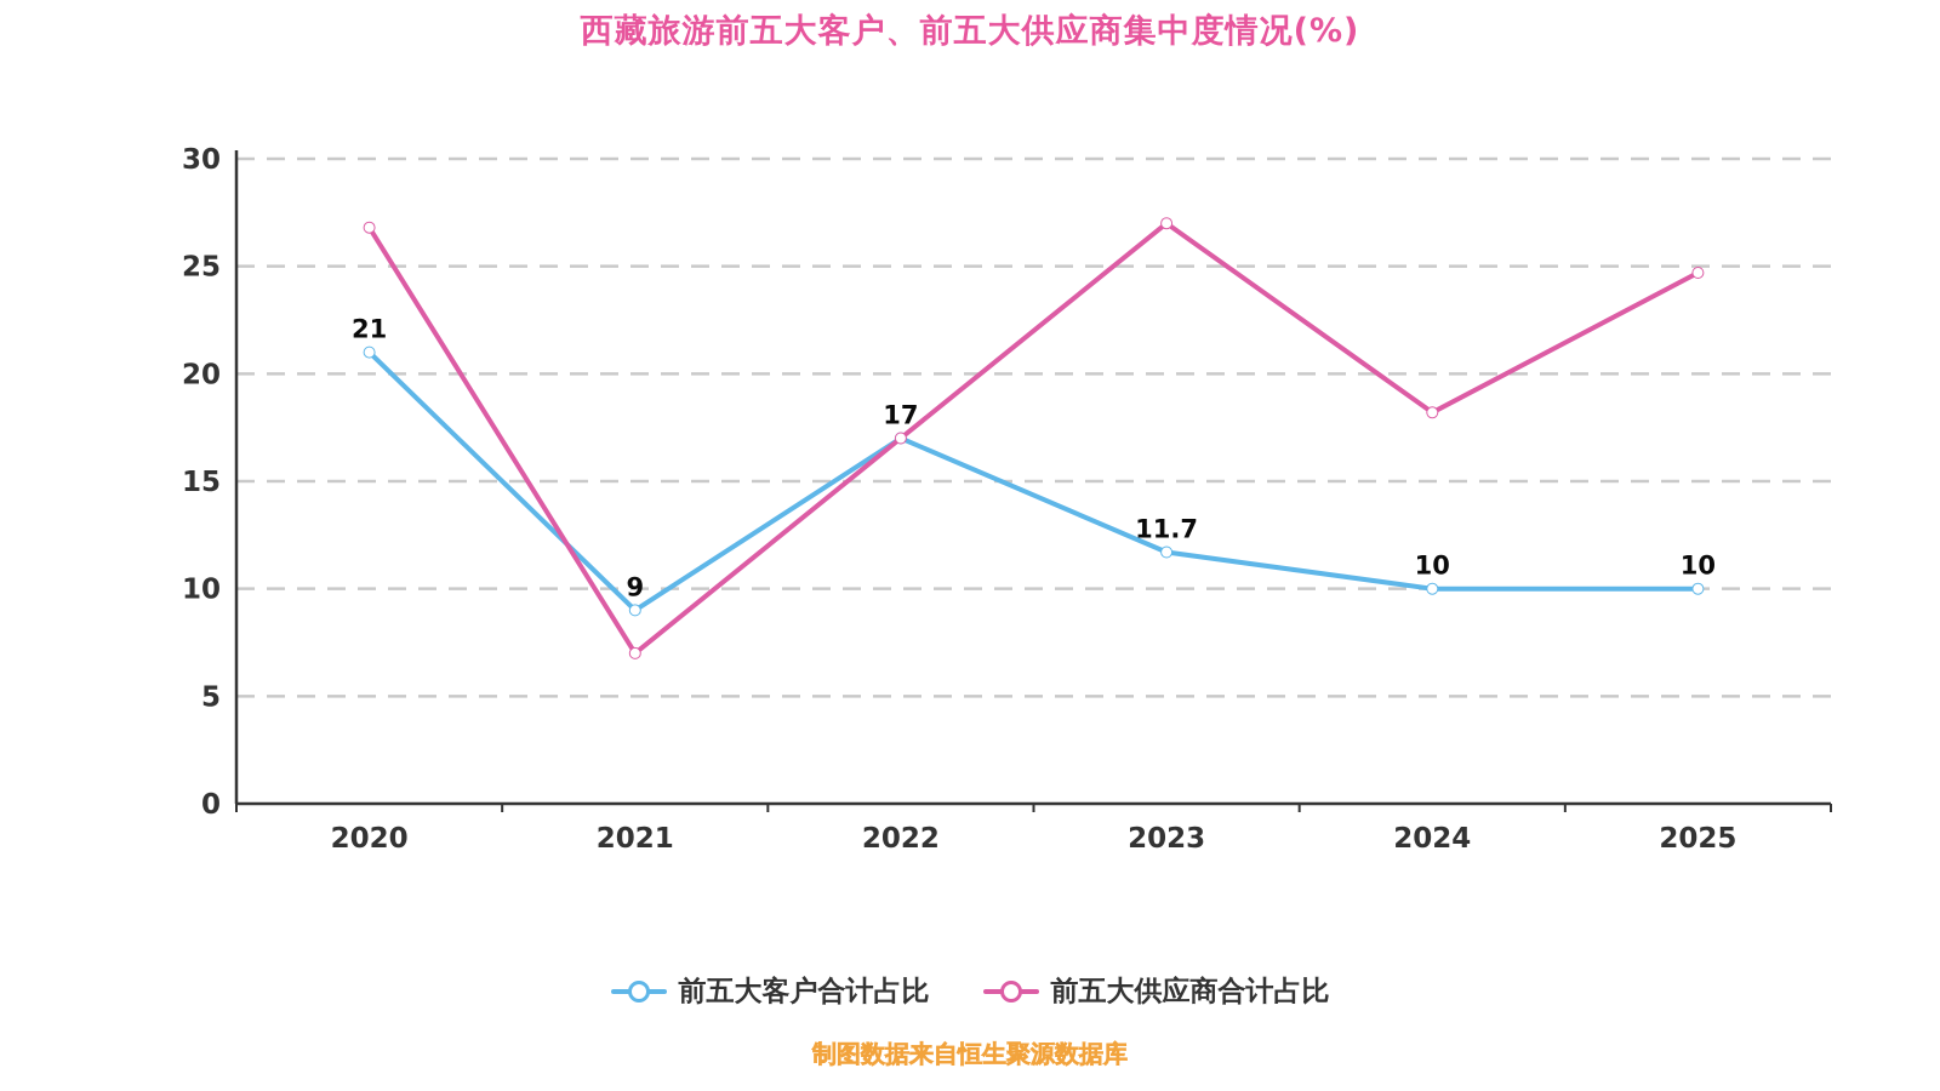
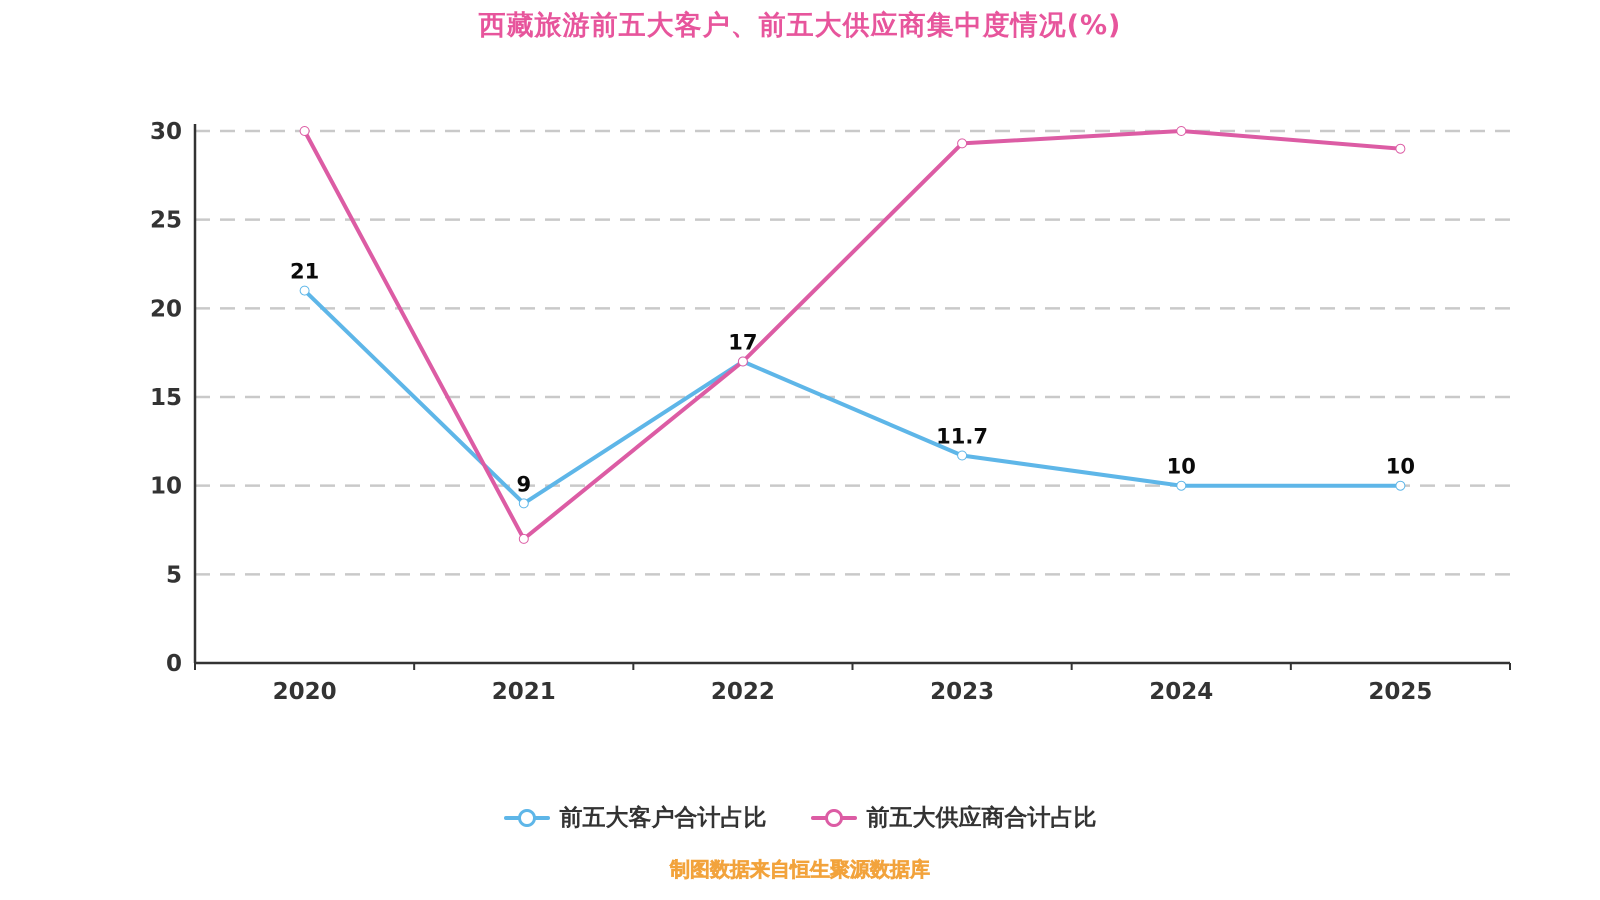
前五大供应商合计占比/2020: 26.8 -> 30.0
前五大供应商合计占比/2023: 27.0 -> 29.3
前五大供应商合计占比/2024: 18.2 -> 30.0
前五大供应商合计占比/2025: 24.7 -> 29.0
